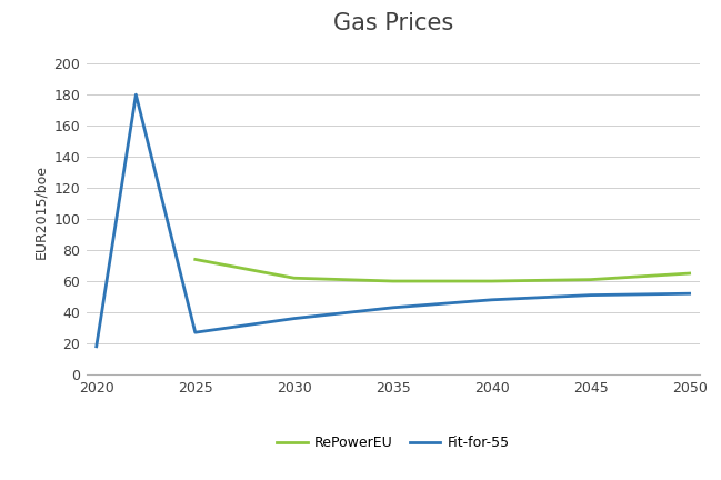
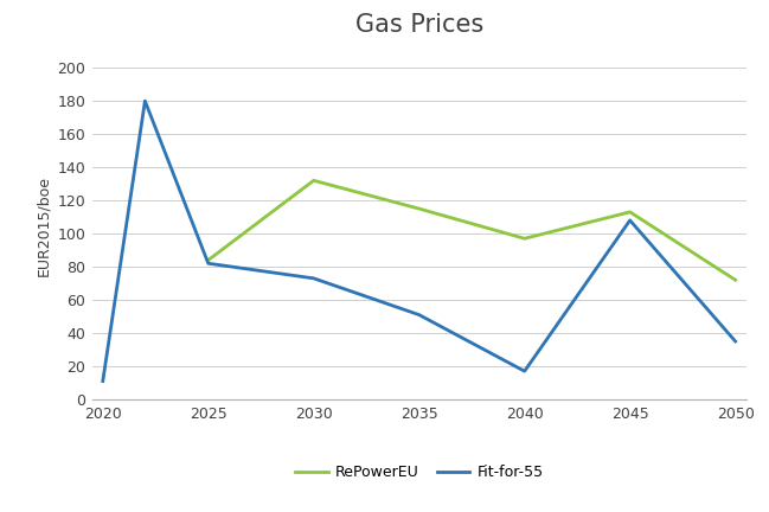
Fit-for-55/2020: 18 -> 11
RePowerEU/2025: 74 -> 84
Fit-for-55/2025: 27 -> 82
RePowerEU/2030: 62 -> 132
Fit-for-55/2030: 36 -> 73
RePowerEU/2035: 60 -> 115
Fit-for-55/2035: 43 -> 51
RePowerEU/2040: 60 -> 97
Fit-for-55/2040: 48 -> 17
RePowerEU/2045: 61 -> 113
Fit-for-55/2045: 51 -> 108
RePowerEU/2050: 65 -> 72
Fit-for-55/2050: 52 -> 35
